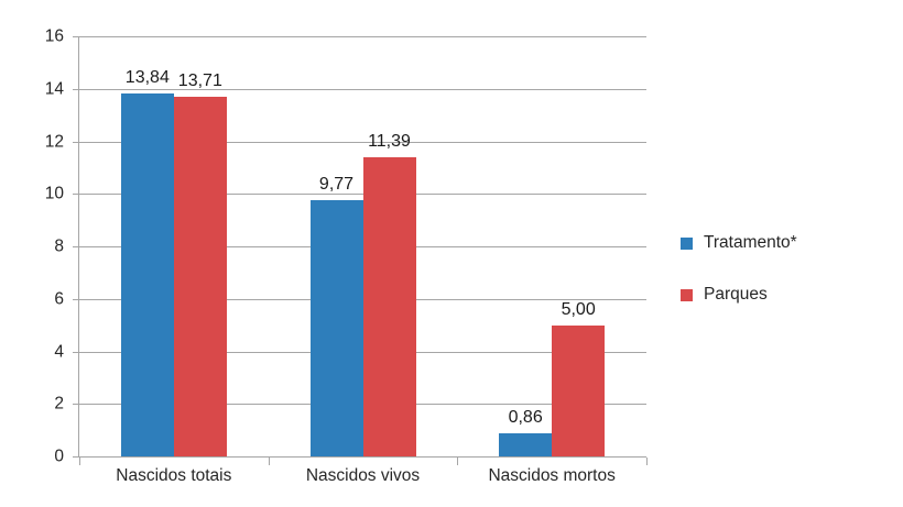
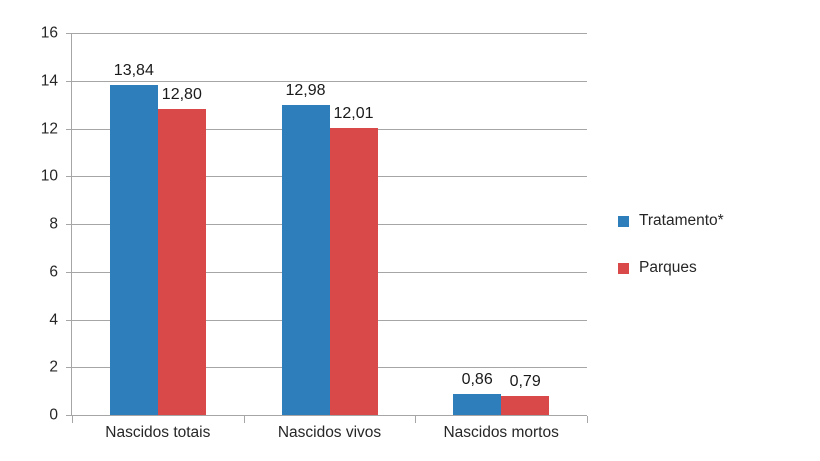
Parques/Nascidos totais: 13,71 -> 12,80
Tratamento*/Nascidos vivos: 9,77 -> 12,98
Parques/Nascidos vivos: 11,39 -> 12,01
Parques/Nascidos mortos: 5,00 -> 0,79
